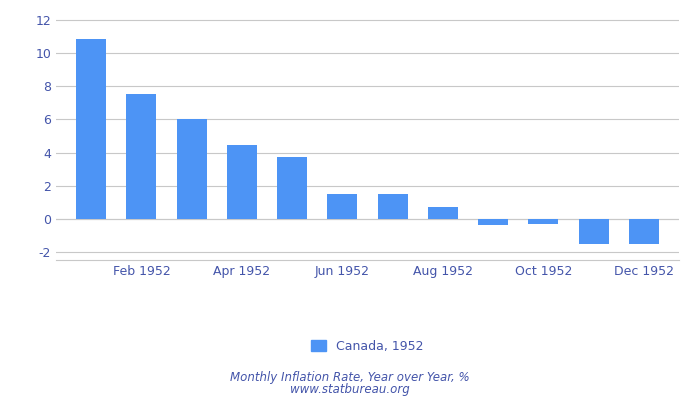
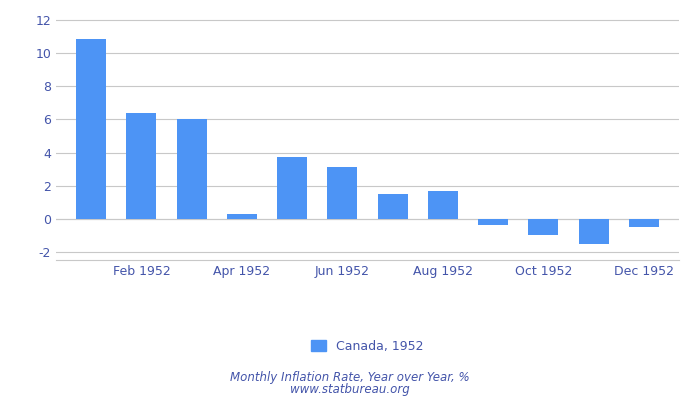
Feb 1952: 7.5 -> 6.4
Apr 1952: 4.5 -> 0.3
Jun 1952: 1.5 -> 3.1
Aug 1952: 0.7 -> 1.7
Oct 1952: -0.3 -> -1.0
Dec 1952: -1.6 -> -0.5
